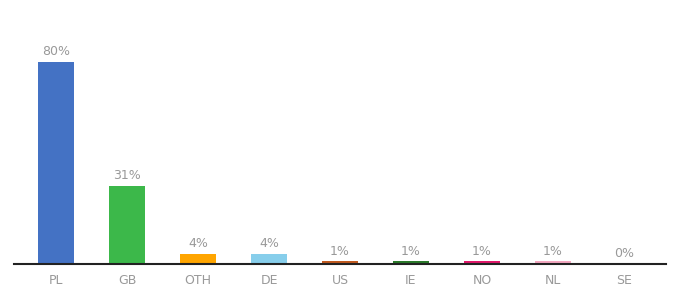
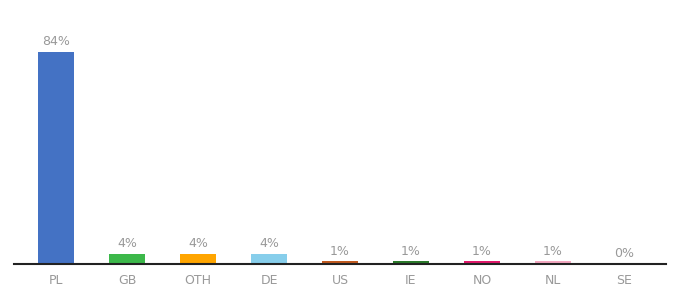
PL: 80% -> 84%
GB: 31% -> 4%
